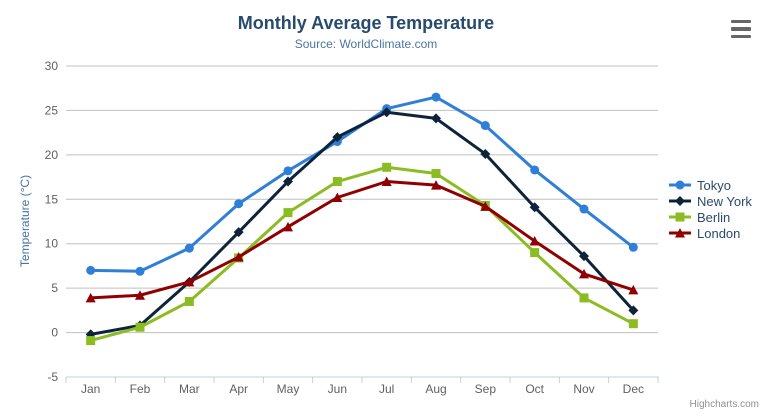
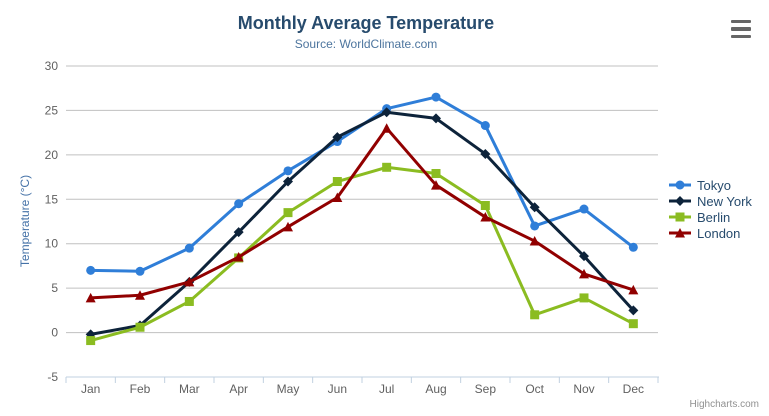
London/Jul: 17 -> 23
London/Sep: 14 -> 13
Tokyo/Oct: 18 -> 12
Berlin/Oct: 9 -> 2
